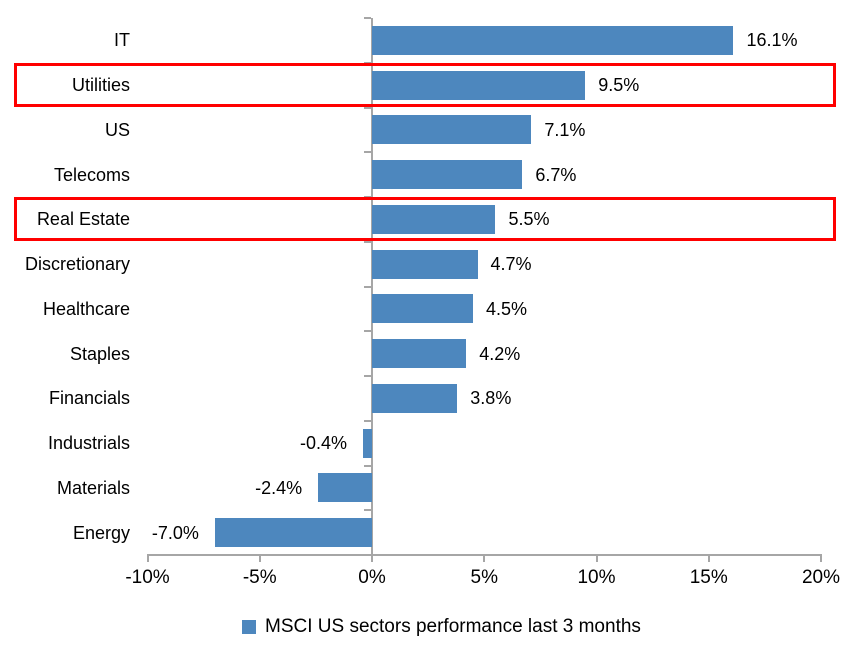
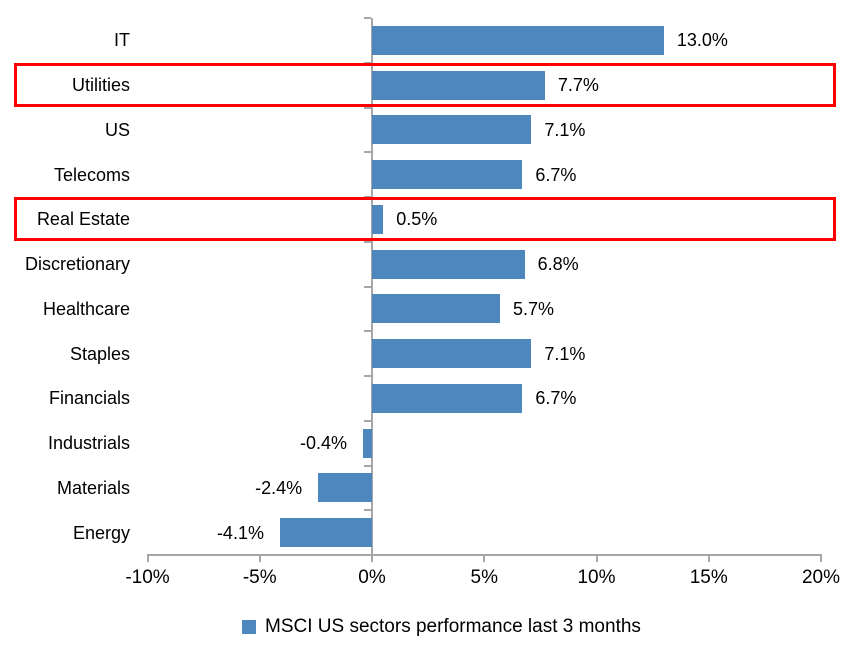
IT: 16.1% -> 13.0%
Utilities: 9.5% -> 7.7%
Real Estate: 5.5% -> 0.5%
Discretionary: 4.7% -> 6.8%
Healthcare: 4.5% -> 5.7%
Staples: 4.2% -> 7.1%
Financials: 3.8% -> 6.7%
Energy: -7.0% -> -4.1%
